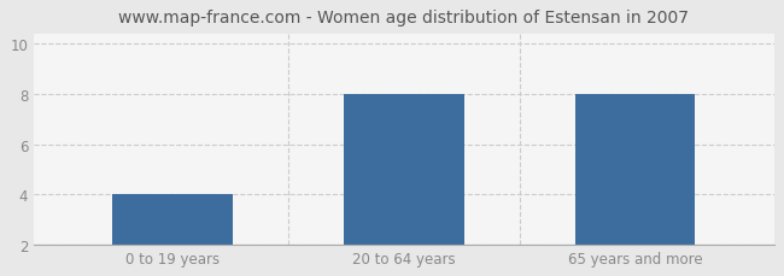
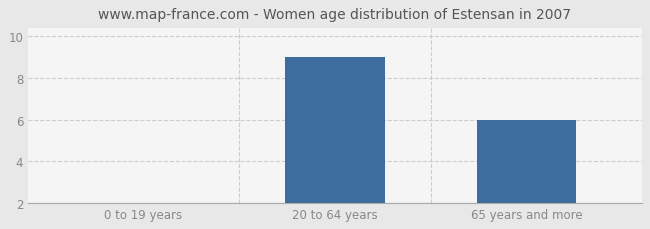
0 to 19 years: 4 -> 2
20 to 64 years: 8 -> 9
65 years and more: 8 -> 6
